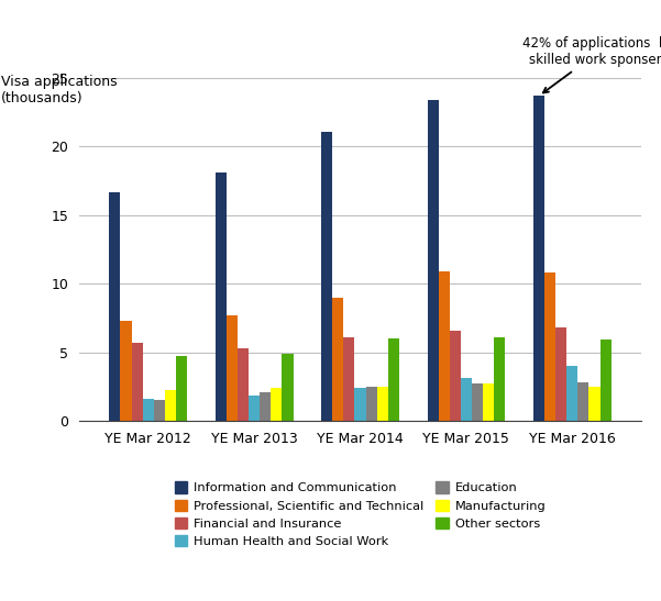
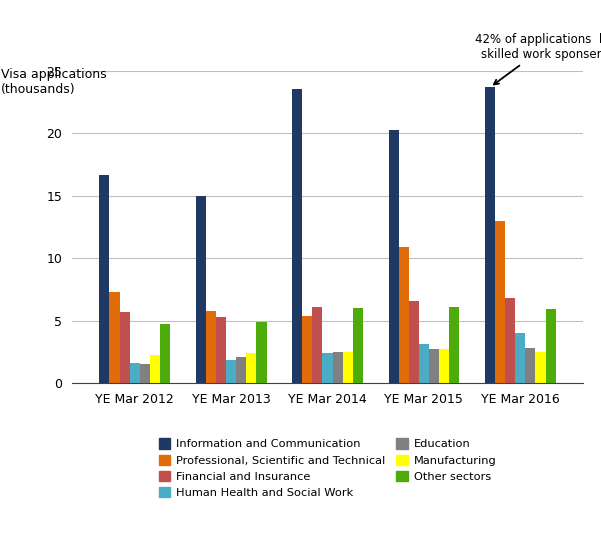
Information and Communication/YE Mar 2013: 18.1 -> 15.0
Professional, Scientific and Technical/YE Mar 2013: 7.7 -> 5.8
Information and Communication/YE Mar 2014: 21.1 -> 23.6
Professional, Scientific and Technical/YE Mar 2014: 9.0 -> 5.4
Information and Communication/YE Mar 2015: 23.4 -> 20.3
Professional, Scientific and Technical/YE Mar 2016: 10.8 -> 13.0
